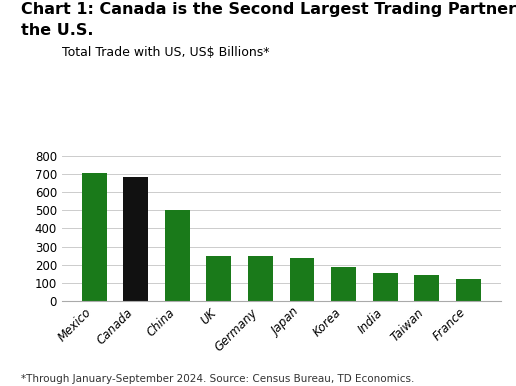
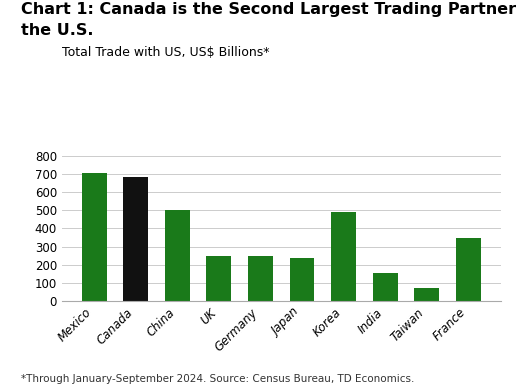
Korea: 190 -> 490
Taiwan: 140 -> 70
France: 120 -> 350
